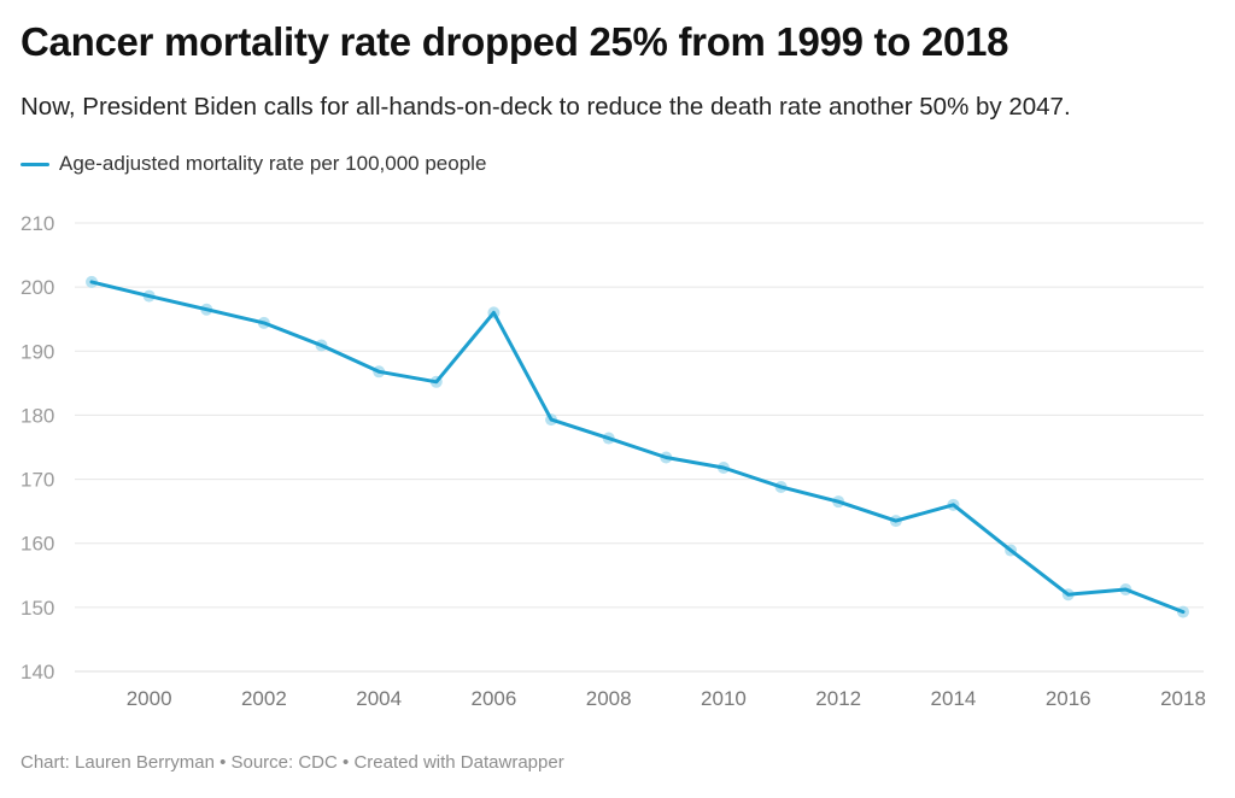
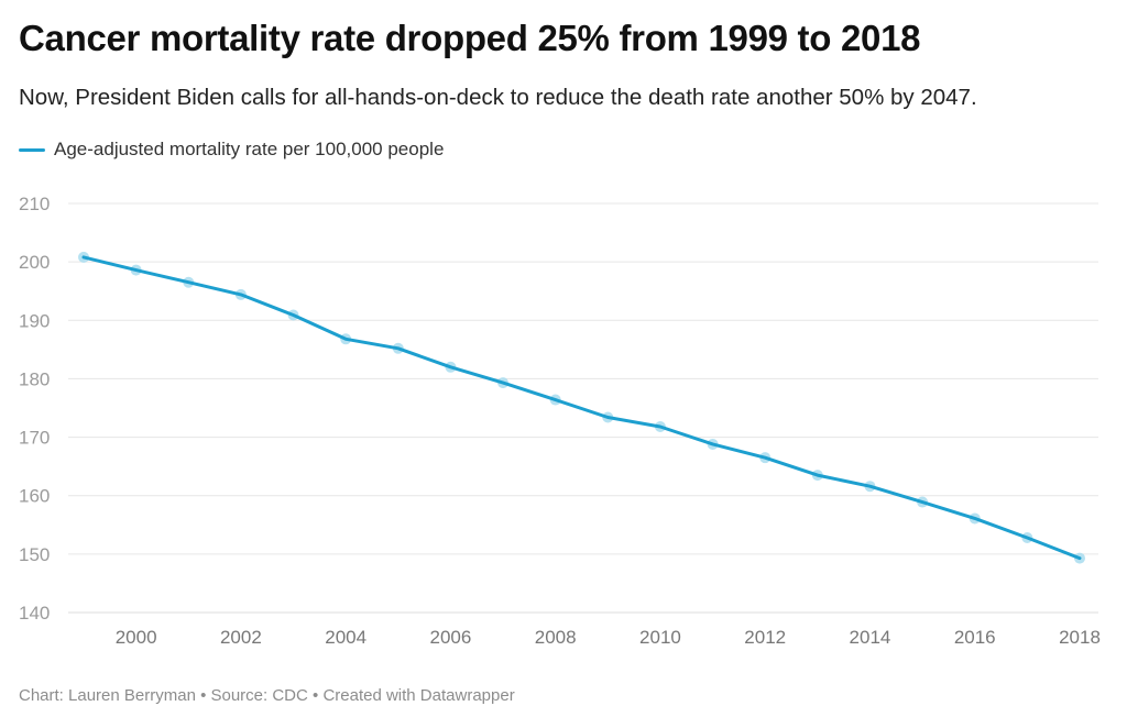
2006: 196 -> 182
2014: 166 -> 162
2016: 152 -> 156
